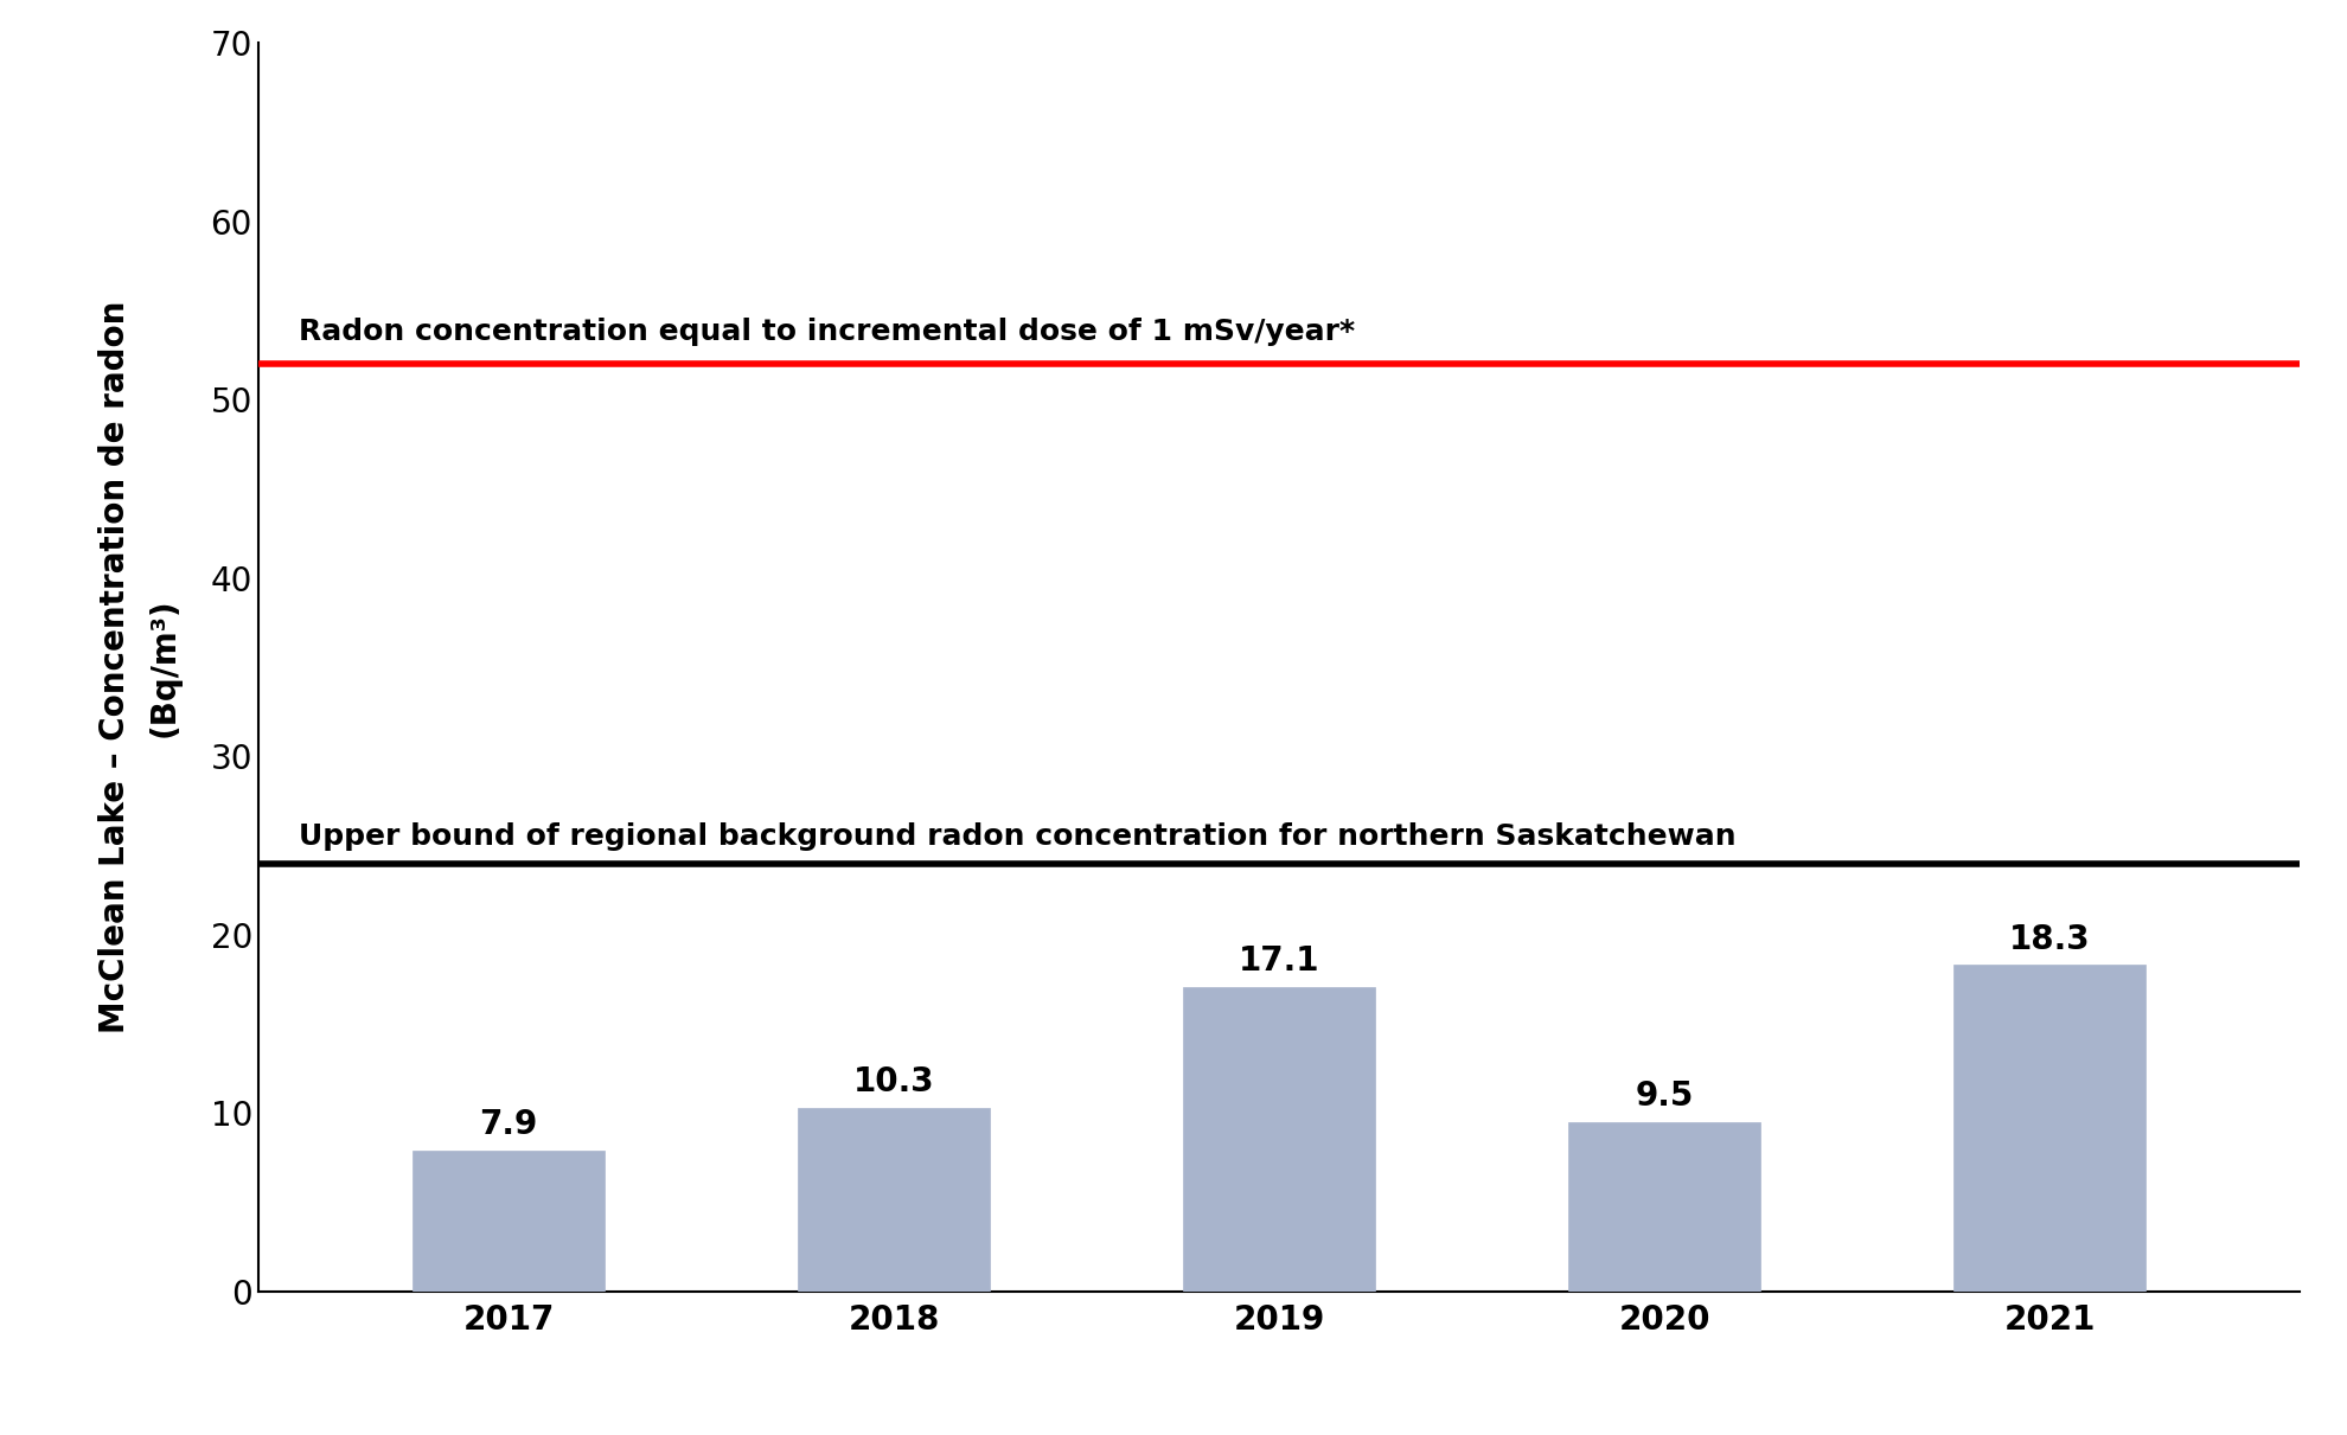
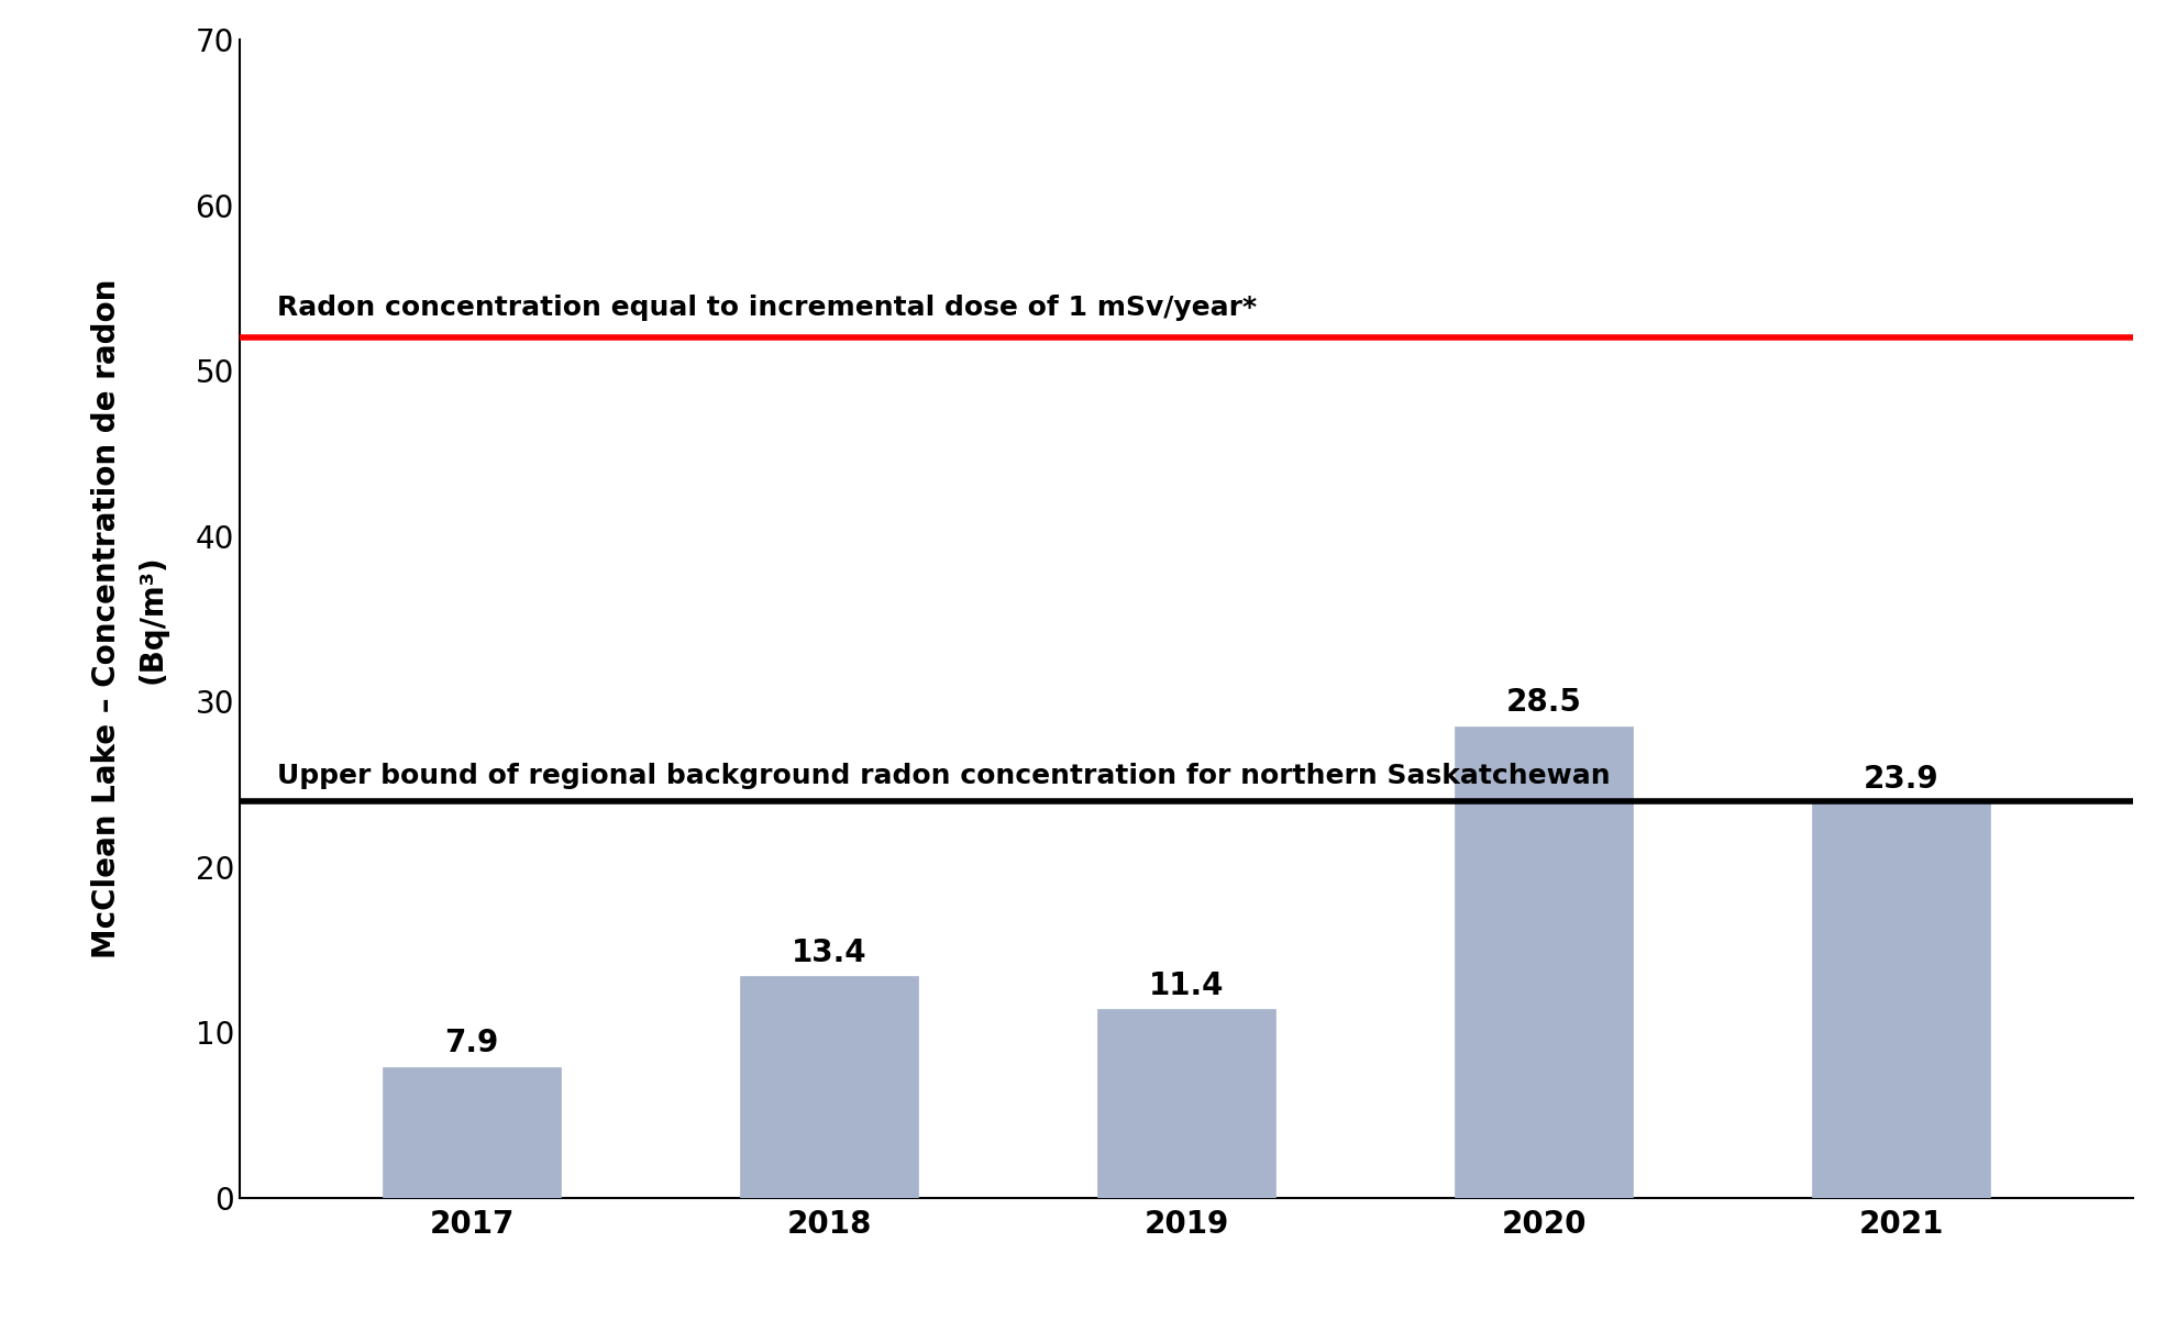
2018: 10.3 -> 13.4
2019: 17.1 -> 11.4
2020: 9.5 -> 28.5
2021: 18.3 -> 23.9
